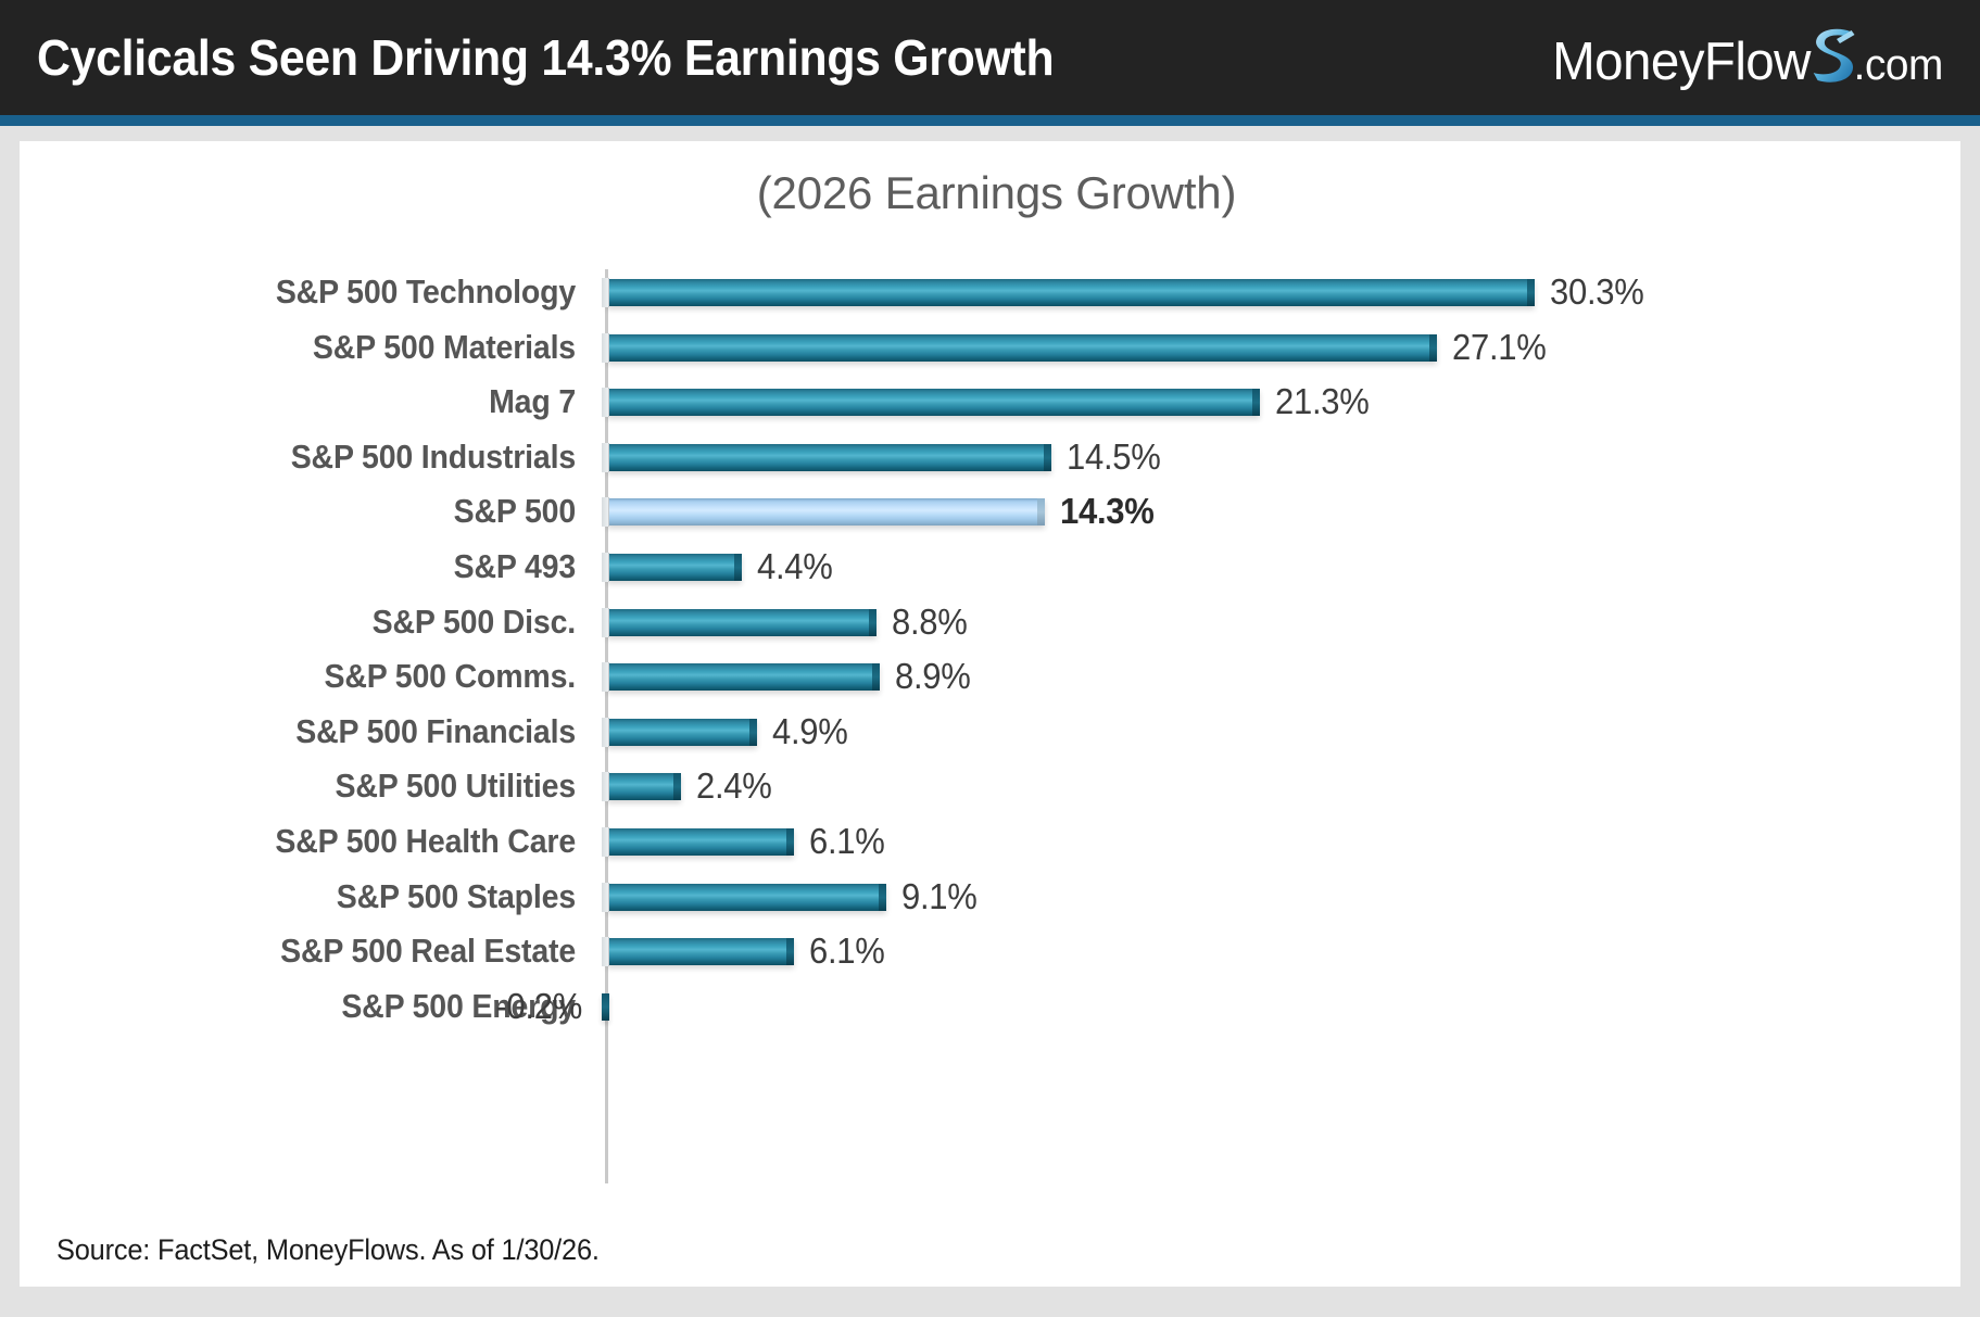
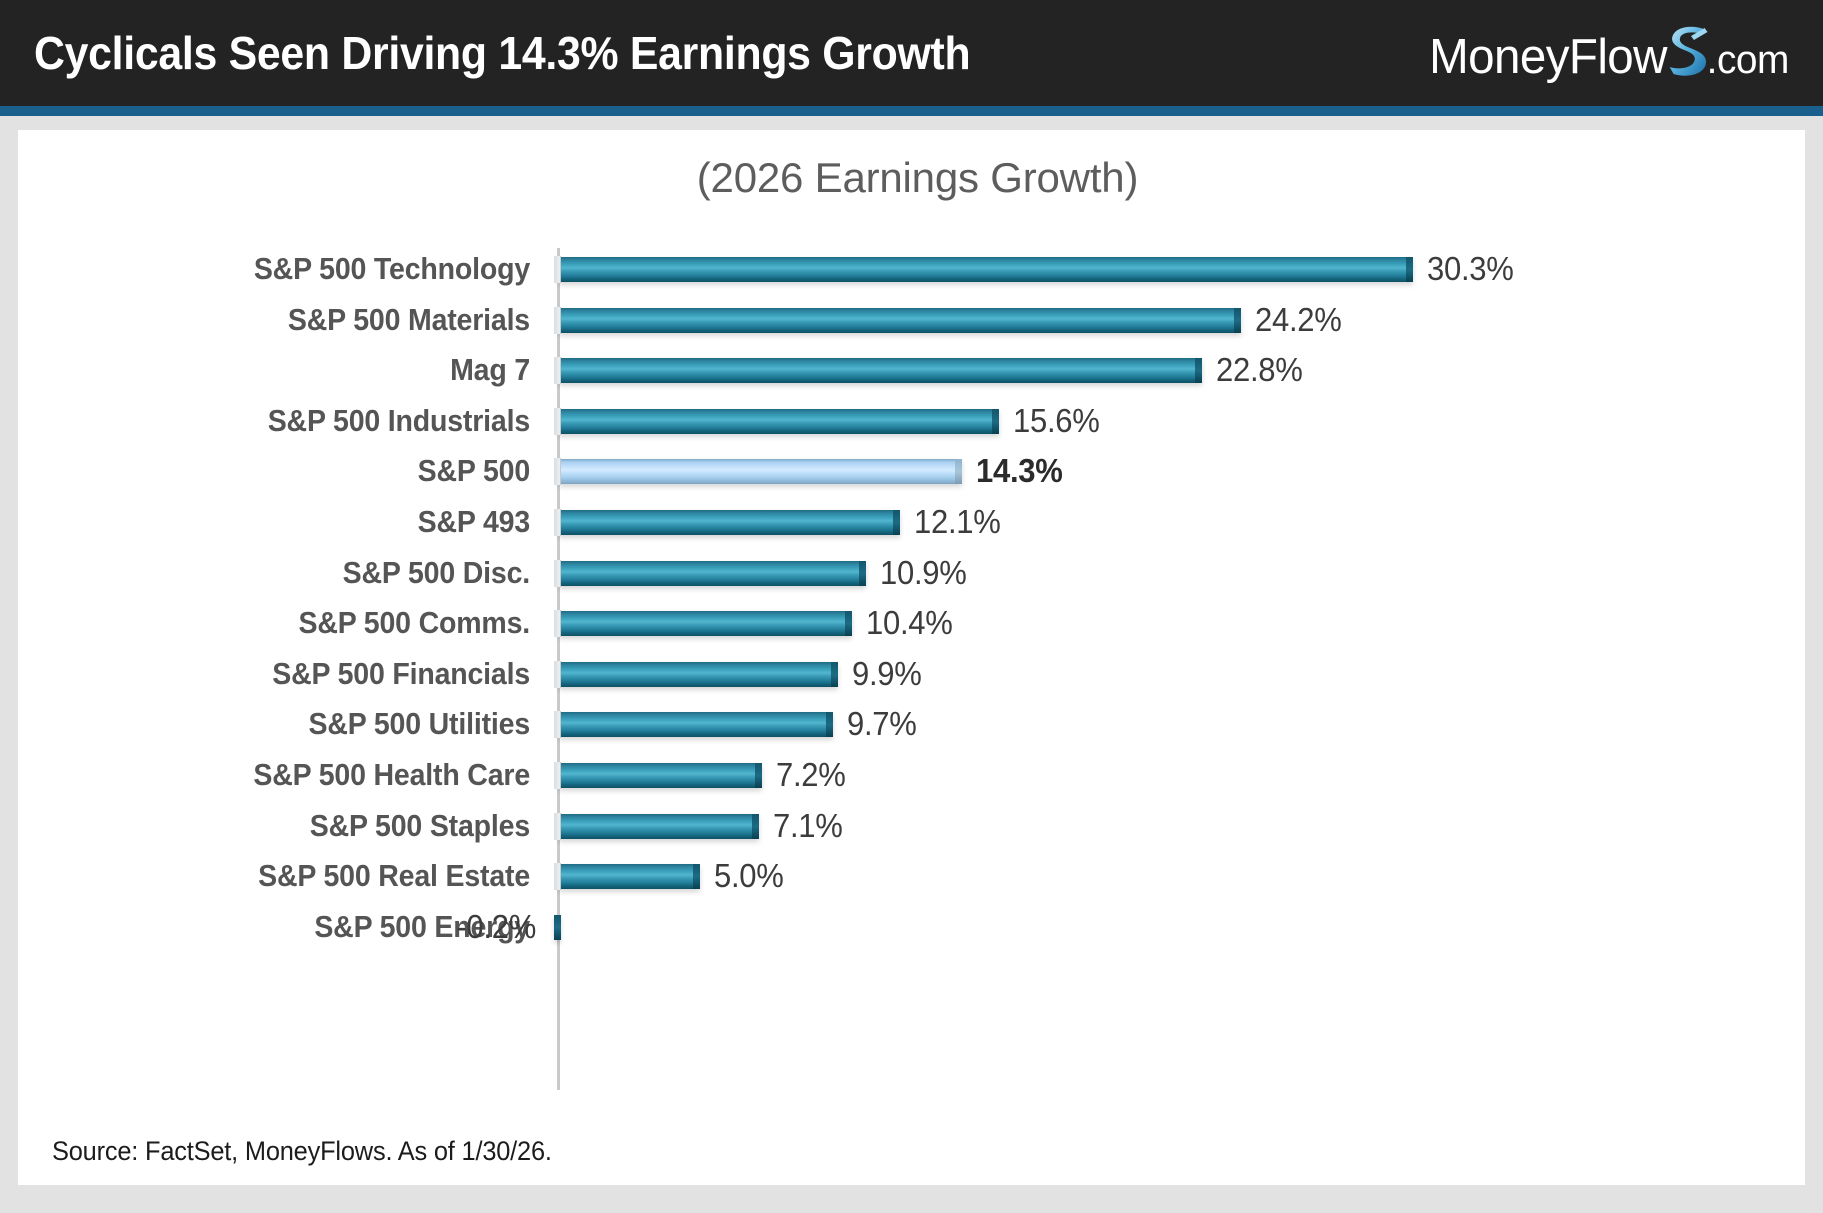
S&P 500 Materials: 27.1% -> 24.2%
Mag 7: 21.3% -> 22.8%
S&P 500 Industrials: 14.5% -> 15.6%
S&P 493: 4.4% -> 12.1%
S&P 500 Disc.: 8.8% -> 10.9%
S&P 500 Comms.: 8.9% -> 10.4%
S&P 500 Financials: 4.9% -> 9.9%
S&P 500 Utilities: 2.4% -> 9.7%
S&P 500 Health Care: 6.1% -> 7.2%
S&P 500 Staples: 9.1% -> 7.1%
S&P 500 Real Estate: 6.1% -> 5.0%
